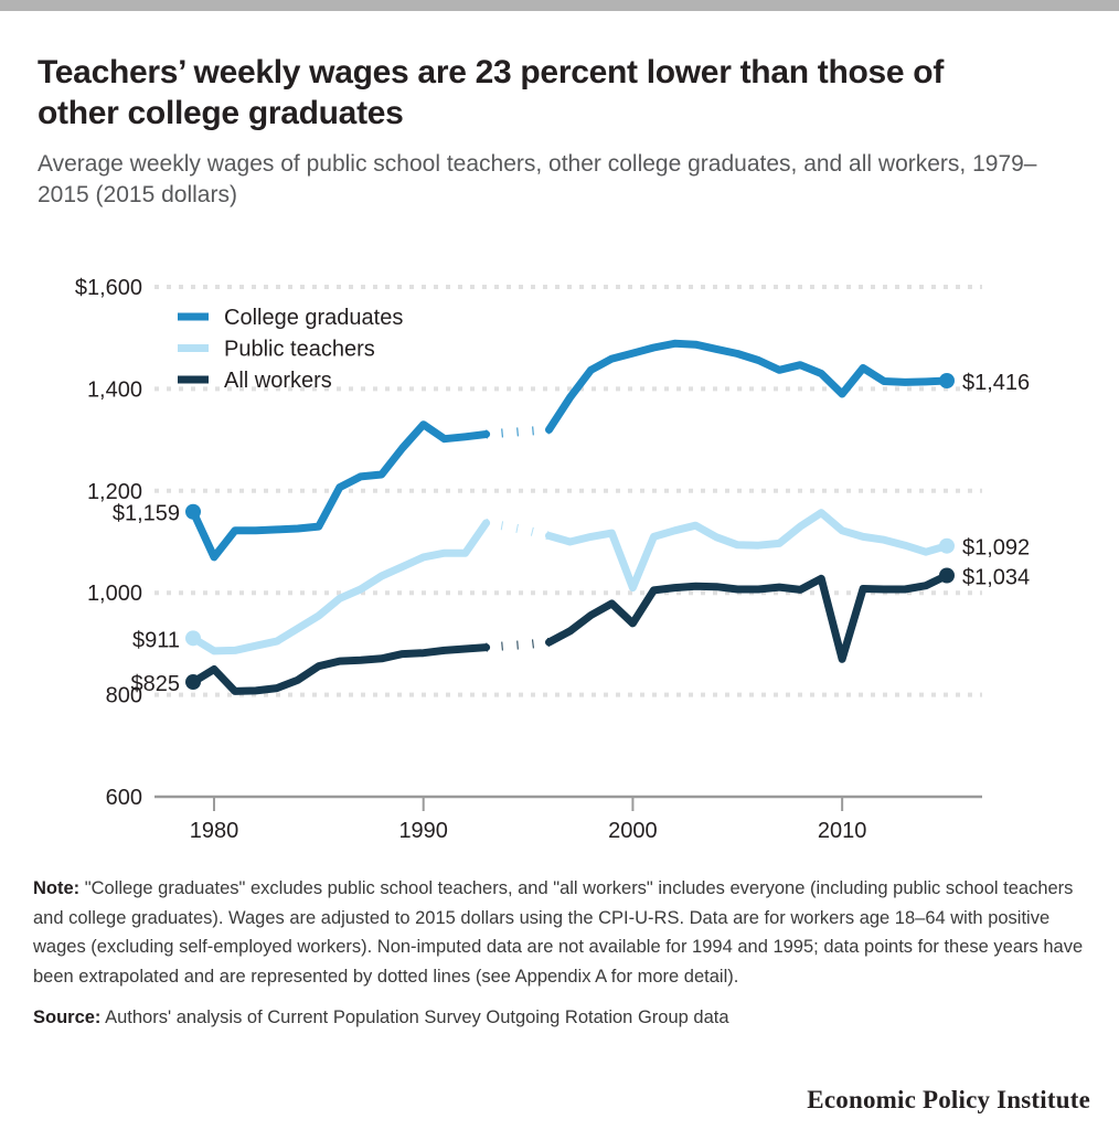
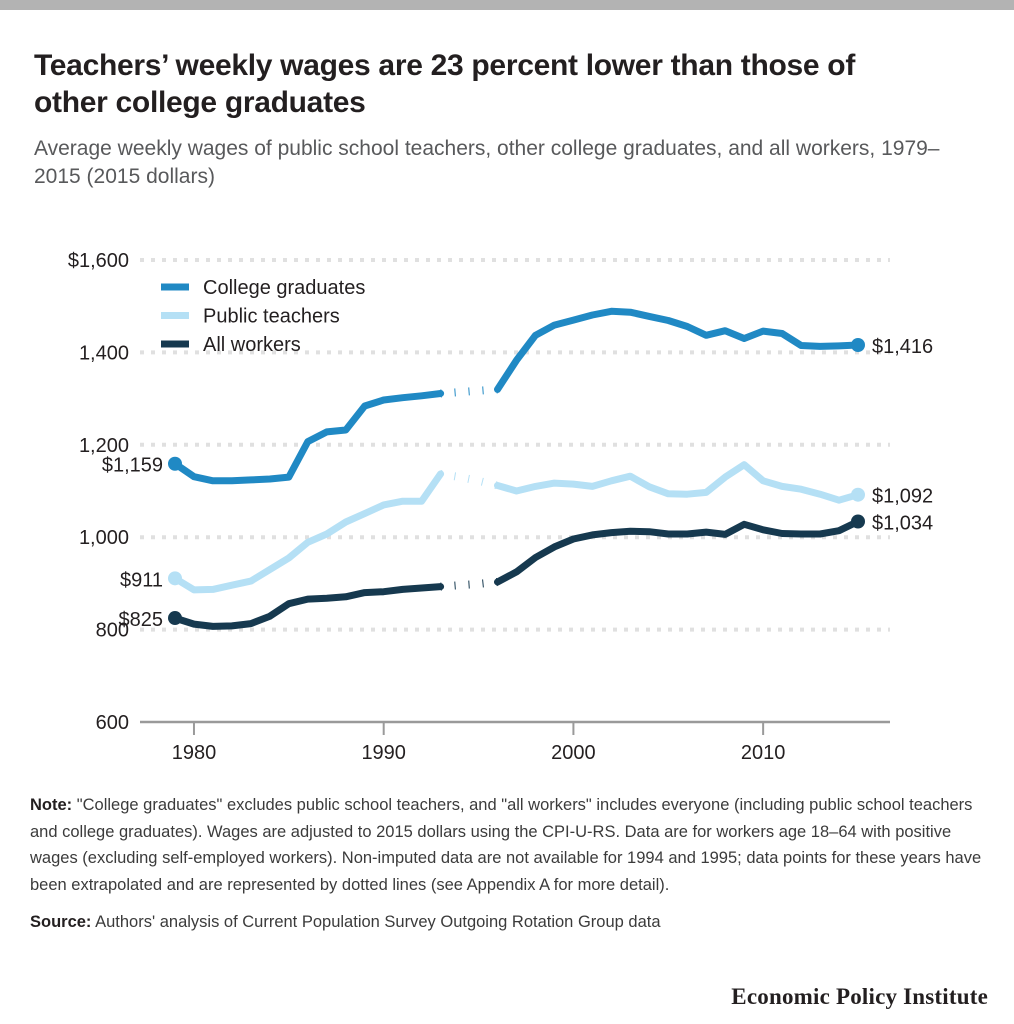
College graduates/1980: $1070 -> $1130
All workers/1980: $850 -> $810
College graduates/1990: $1330 -> $1300
Public teachers/2000: $1010 -> $1120
All workers/2000: $940 -> $1000
College graduates/2010: $1390 -> $1450
All workers/2010: $870 -> $1020
